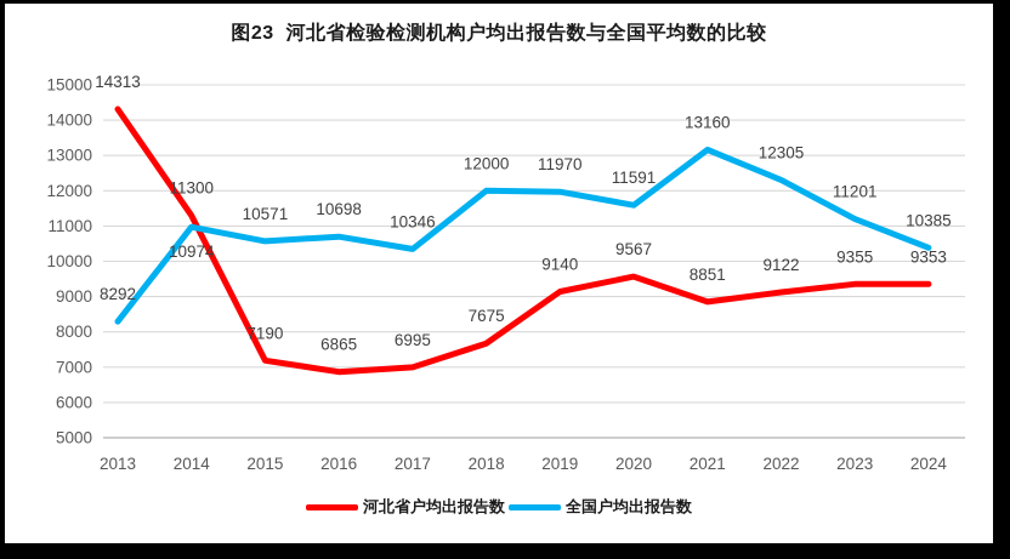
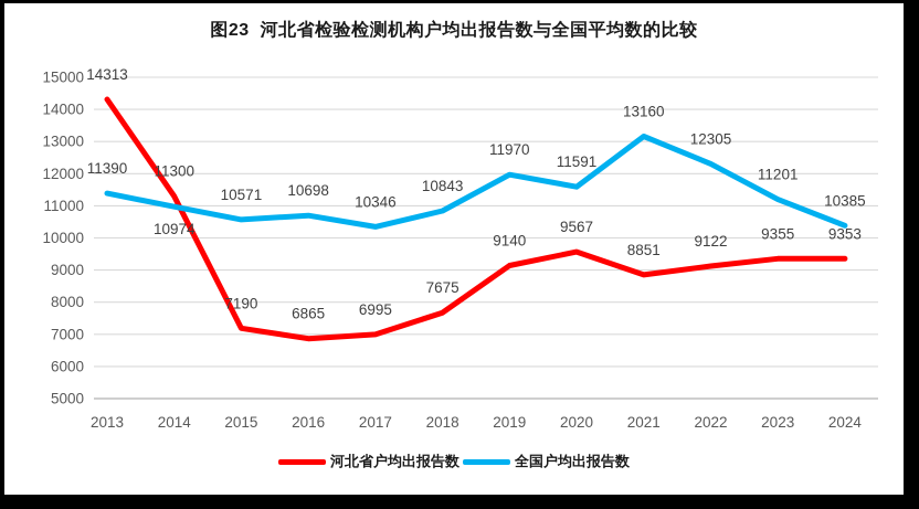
全国户均出报告数/2013: 8292 -> 11390
全国户均出报告数/2018: 12000 -> 10843
